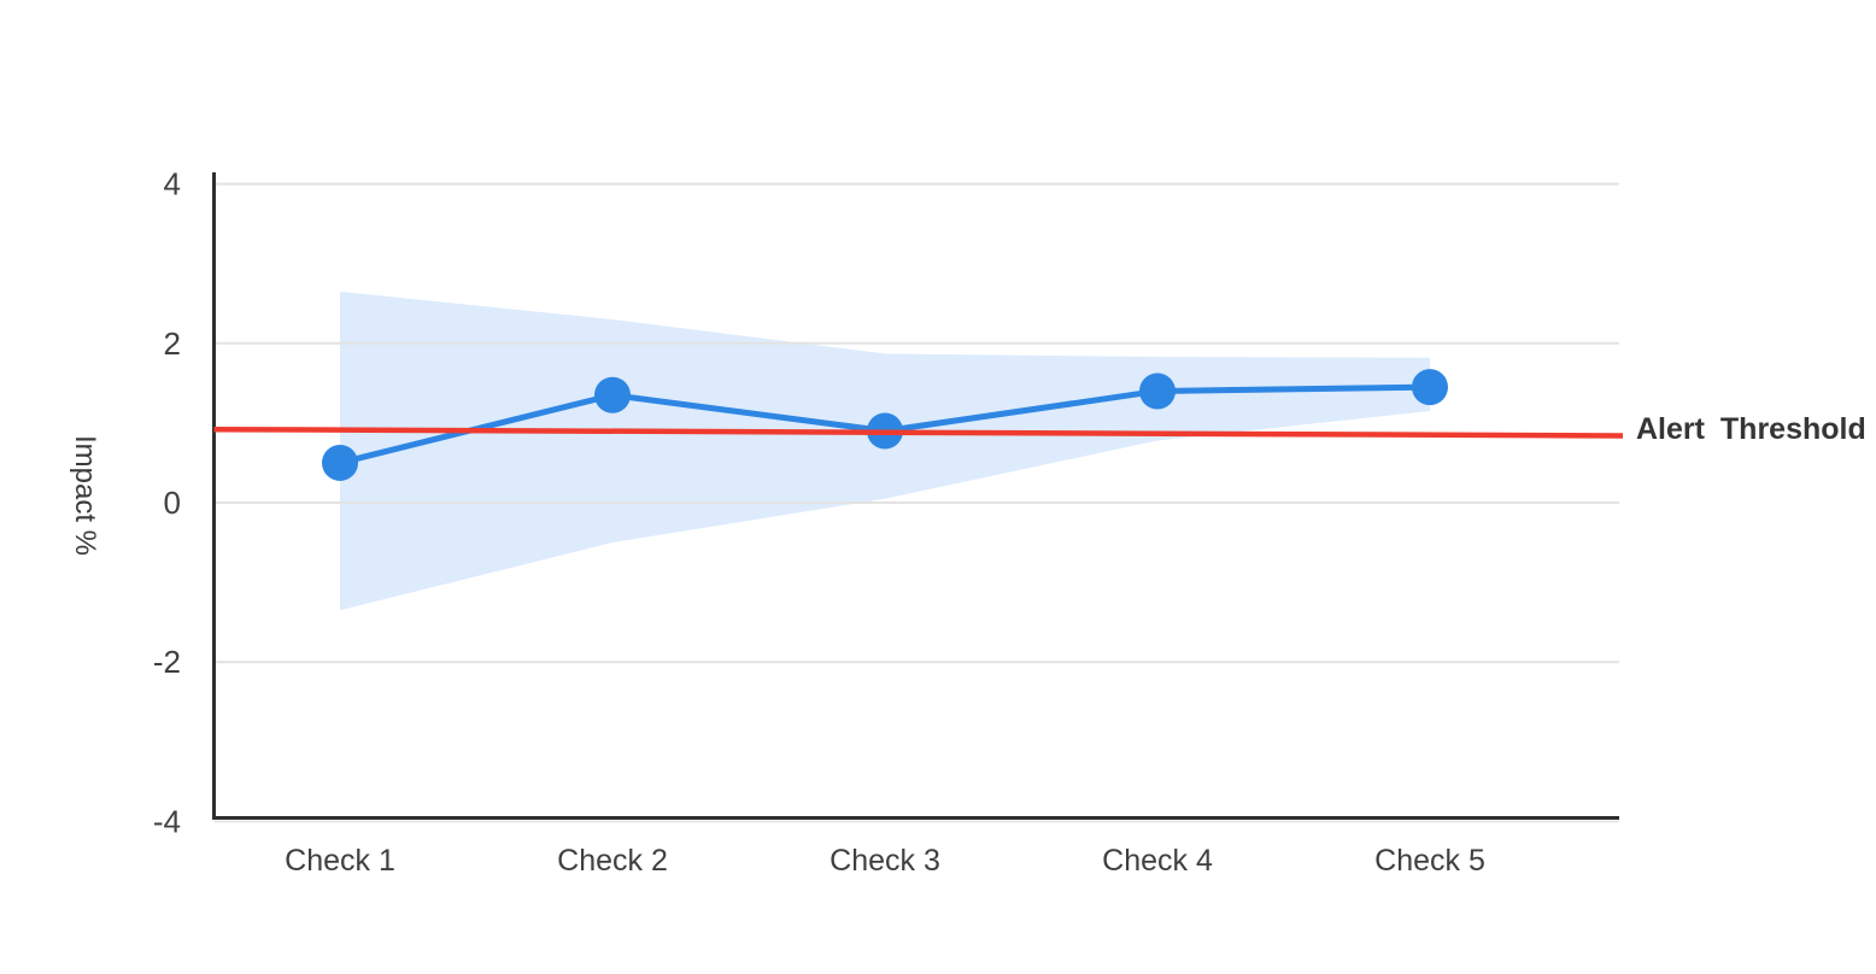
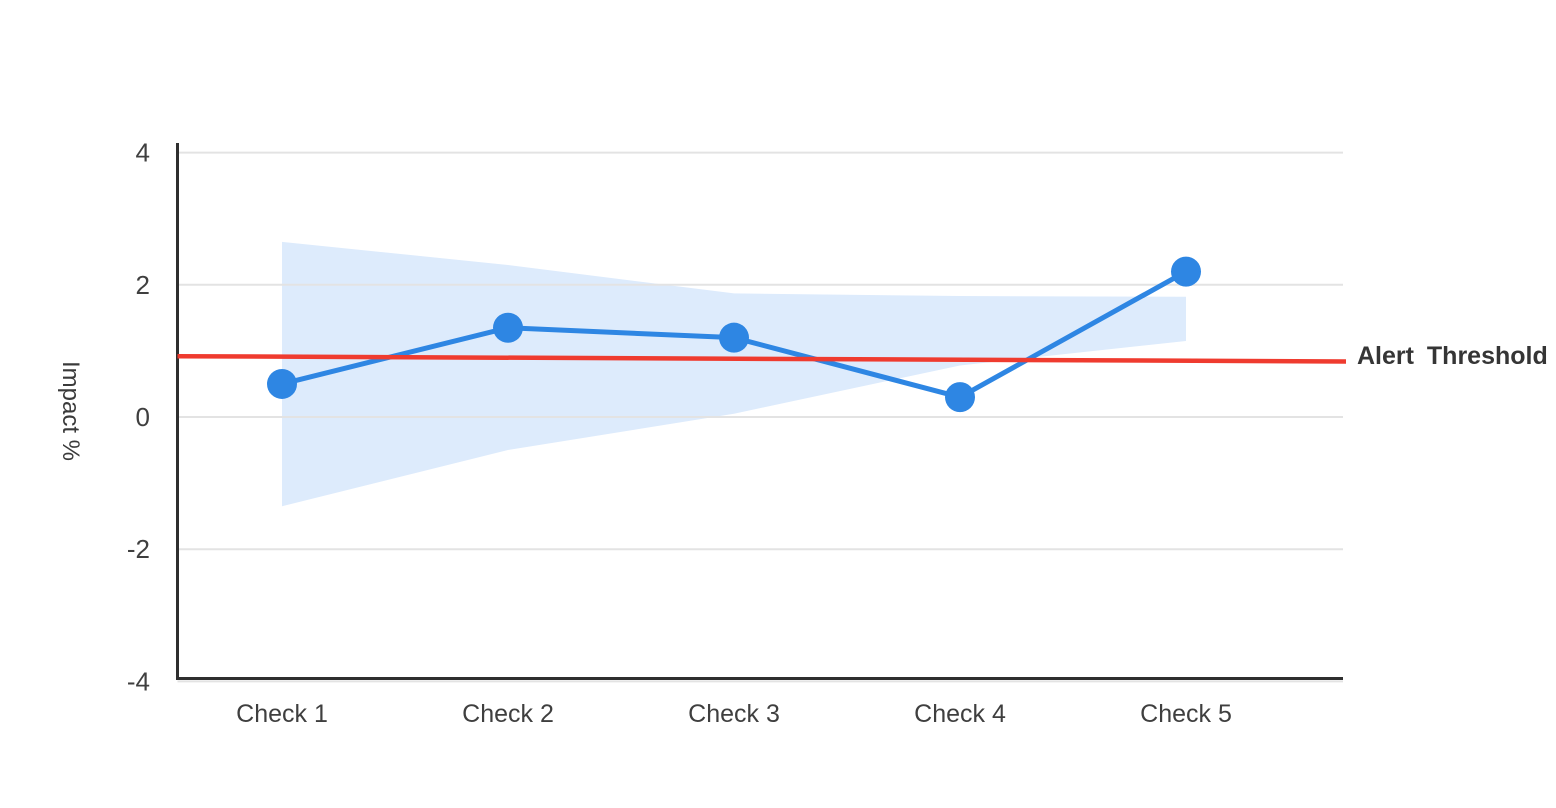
Check 3: 0.9 -> 1.2
Check 4: 1.4 -> 0.3
Check 5: 1.4 -> 2.2
